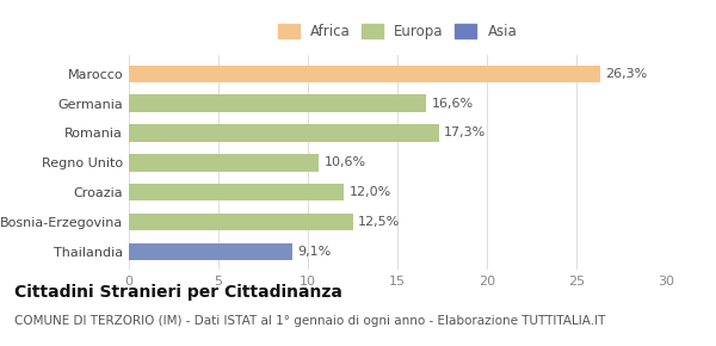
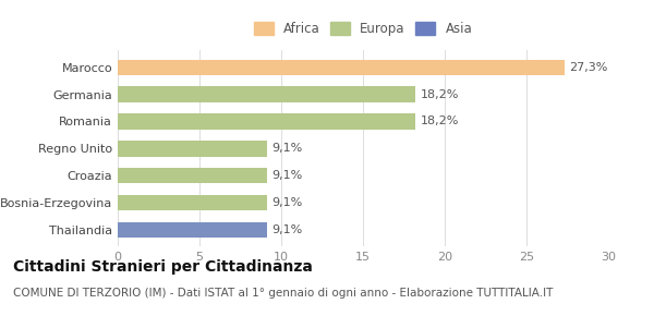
Marocco: 26,3% -> 27,3%
Germania: 16,6% -> 18,2%
Romania: 17,3% -> 18,2%
Regno Unito: 10,6% -> 9,1%
Croazia: 12,0% -> 9,1%
Bosnia-Erzegovina: 12,5% -> 9,1%
